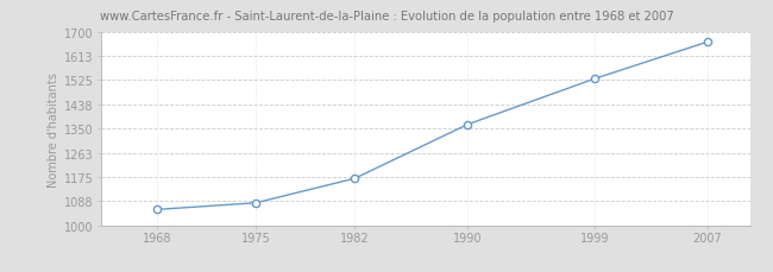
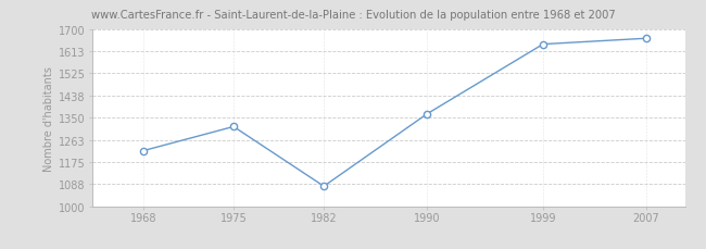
1968: 1058 -> 1220
1975: 1082 -> 1315
1982: 1170 -> 1080
1999: 1530 -> 1640
